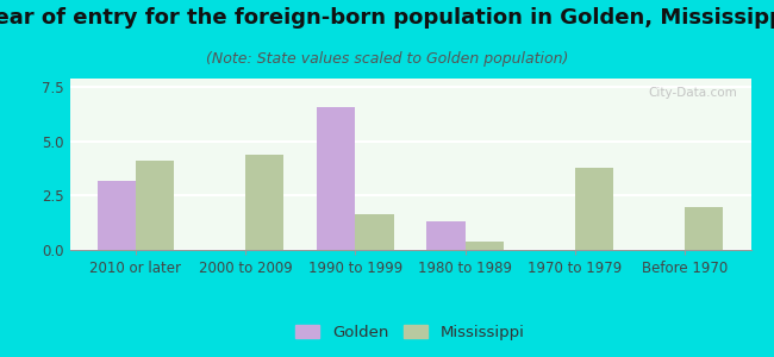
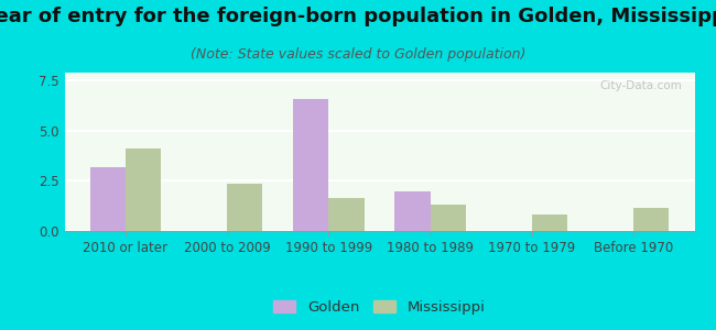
Mississippi/2000 to 2009: 4.4 -> 2.4
Golden/1980 to 1989: 1.3 -> 2.0
Mississippi/1980 to 1989: 0.4 -> 1.3
Mississippi/1970 to 1979: 3.8 -> 0.8
Mississippi/Before 1970: 2.0 -> 1.1
